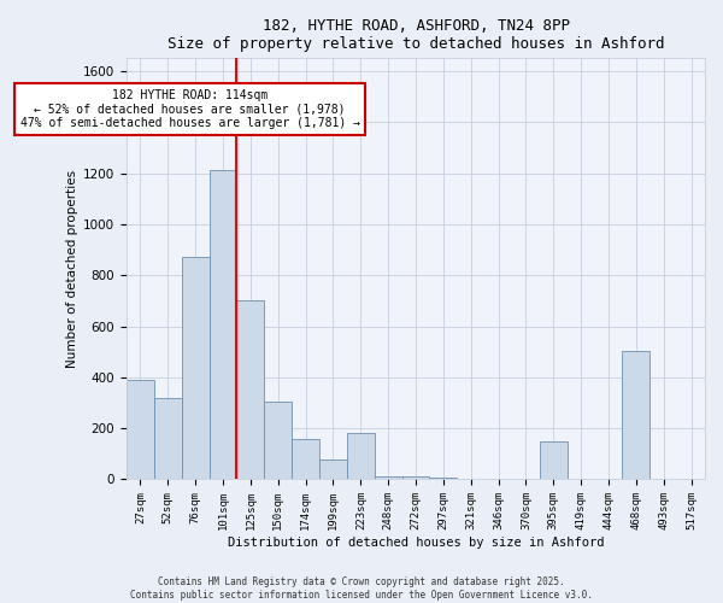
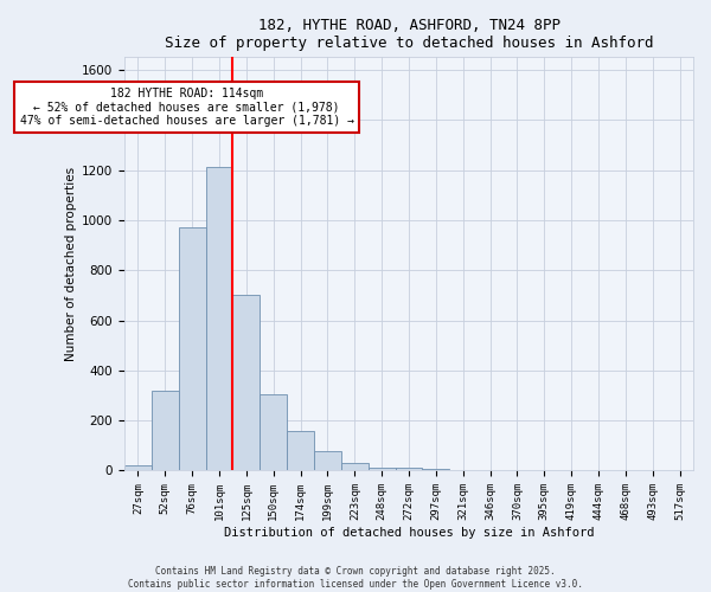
27sqm: 390 -> 20
76sqm: 870 -> 970
223sqm: 180 -> 30
395sqm: 150 -> 2
468sqm: 505 -> 2
